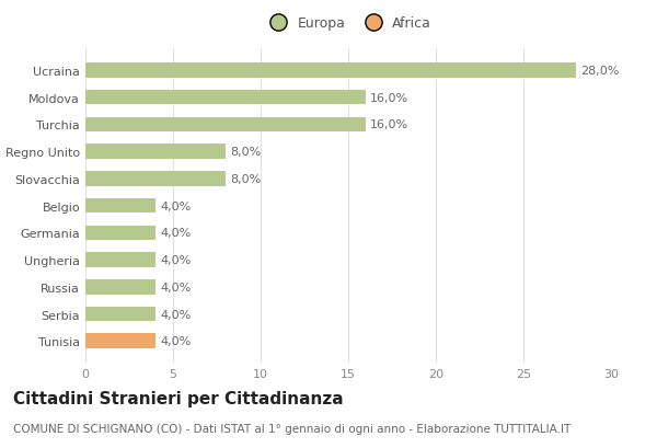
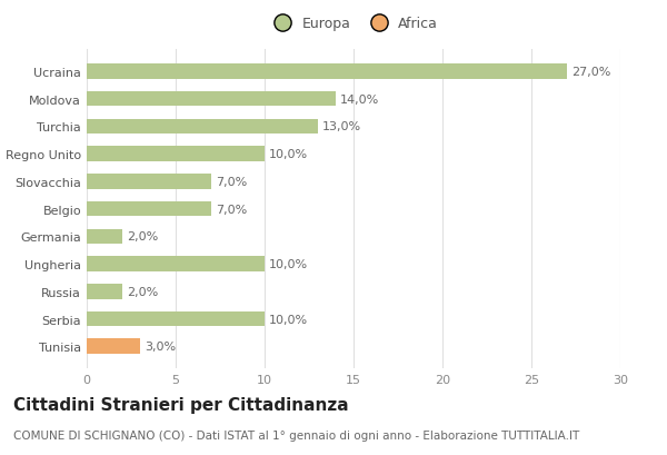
Ucraina: 28,0% -> 27,0%
Moldova: 16,0% -> 14,0%
Turchia: 16,0% -> 13,0%
Regno Unito: 8,0% -> 10,0%
Slovacchia: 8,0% -> 7,0%
Belgio: 4,0% -> 7,0%
Germania: 4,0% -> 2,0%
Ungheria: 4,0% -> 10,0%
Russia: 4,0% -> 2,0%
Serbia: 4,0% -> 10,0%
Tunisia: 4,0% -> 3,0%
